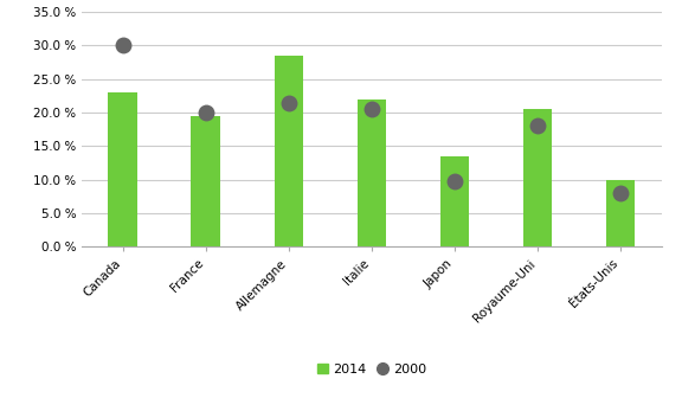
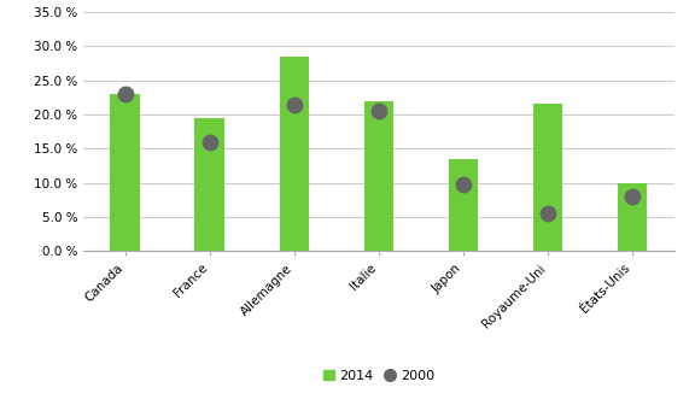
2000/Canada: 30.0 % -> 23.0 %
2000/France: 20.0 % -> 16.0 %
2014/Royaume-Uni: 20.5 % -> 21.6 %
2000/Royaume-Uni: 18.0 % -> 5.6 %
